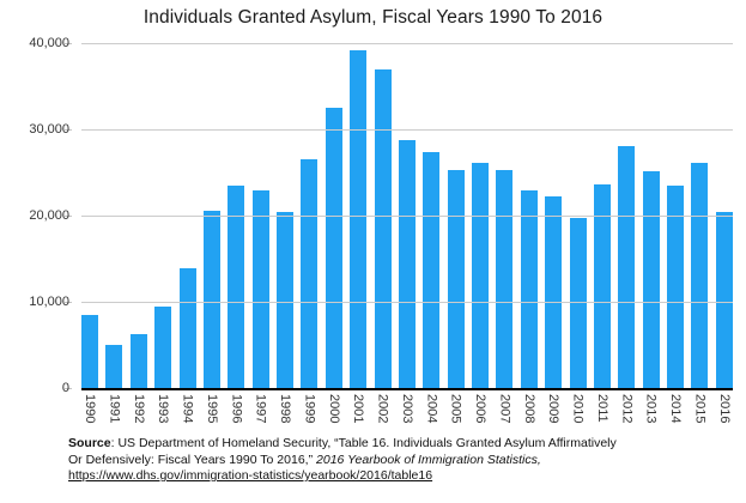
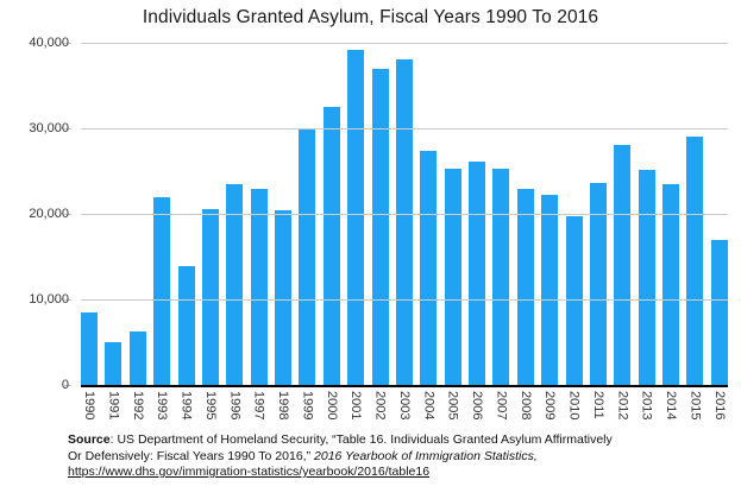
1993: 9000 -> 22000
1999: 27000 -> 30000
2003: 29000 -> 38000
2015: 26000 -> 29000
2016: 20000 -> 17000
